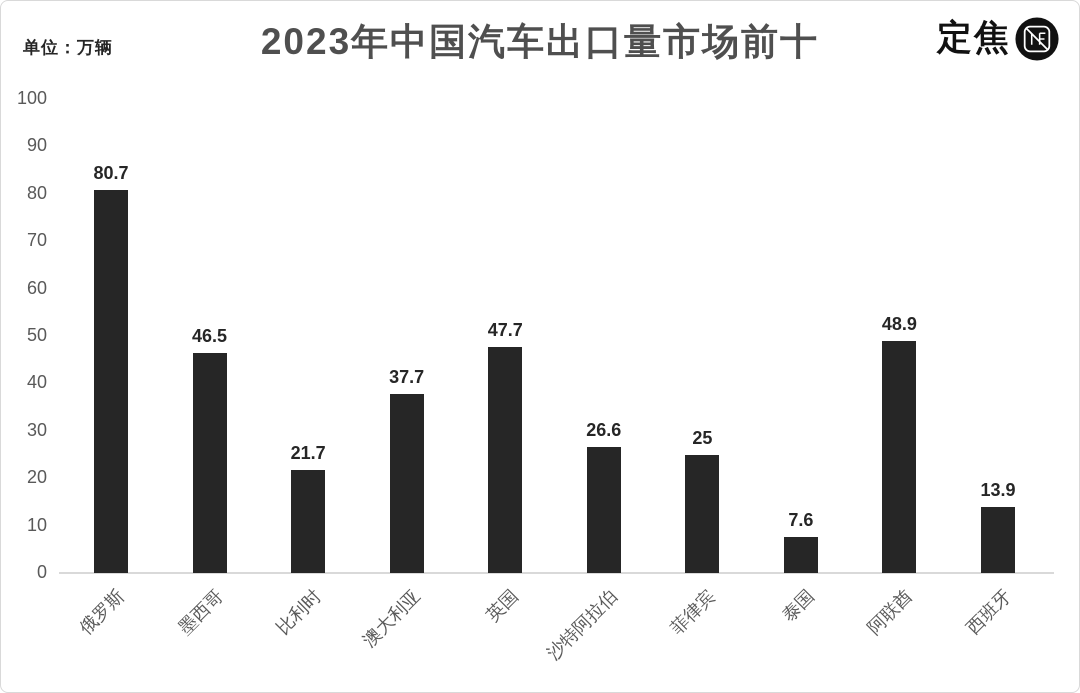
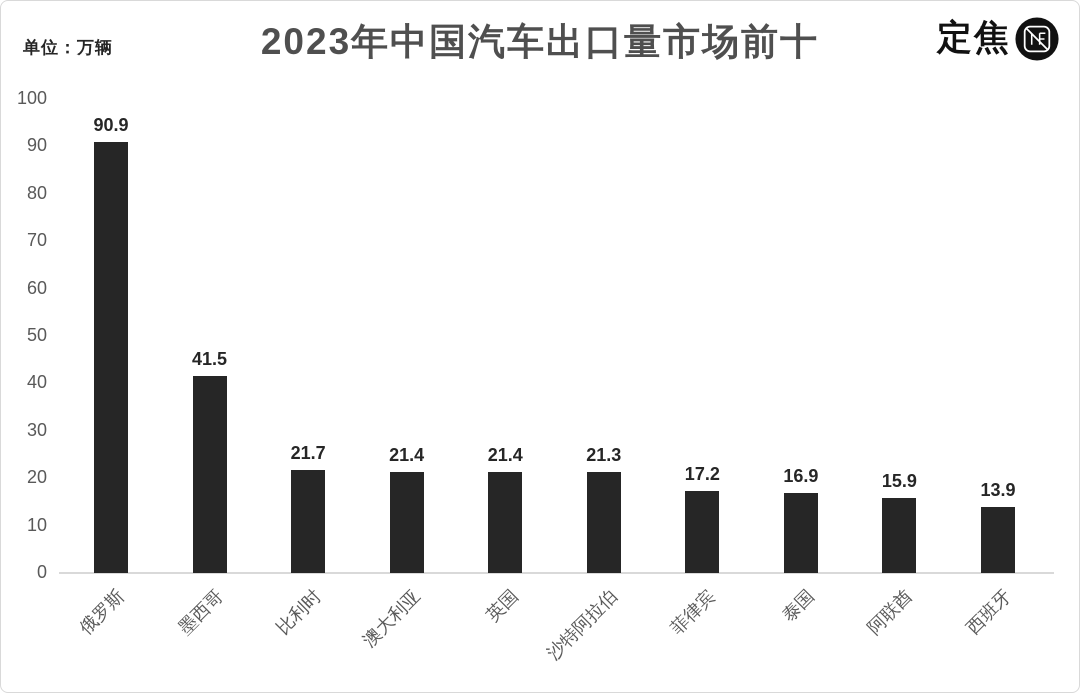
俄罗斯: 80.7 -> 90.9
墨西哥: 46.5 -> 41.5
澳大利亚: 37.7 -> 21.4
英国: 47.7 -> 21.4
沙特阿拉伯: 26.6 -> 21.3
菲律宾: 25 -> 17.2
泰国: 7.6 -> 16.9
阿联酋: 48.9 -> 15.9
